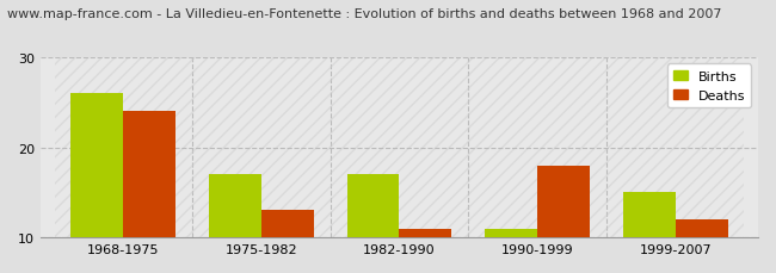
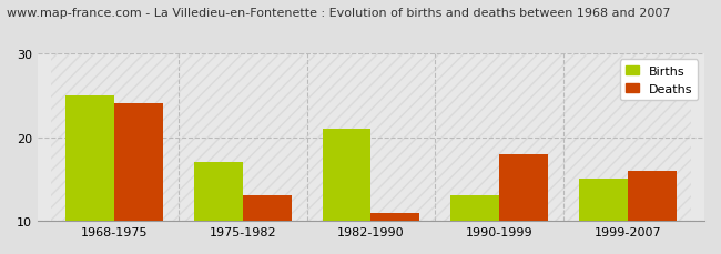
Births/1968-1975: 26 -> 25
Births/1982-1990: 17 -> 21
Births/1990-1999: 11 -> 13
Deaths/1999-2007: 12 -> 16
